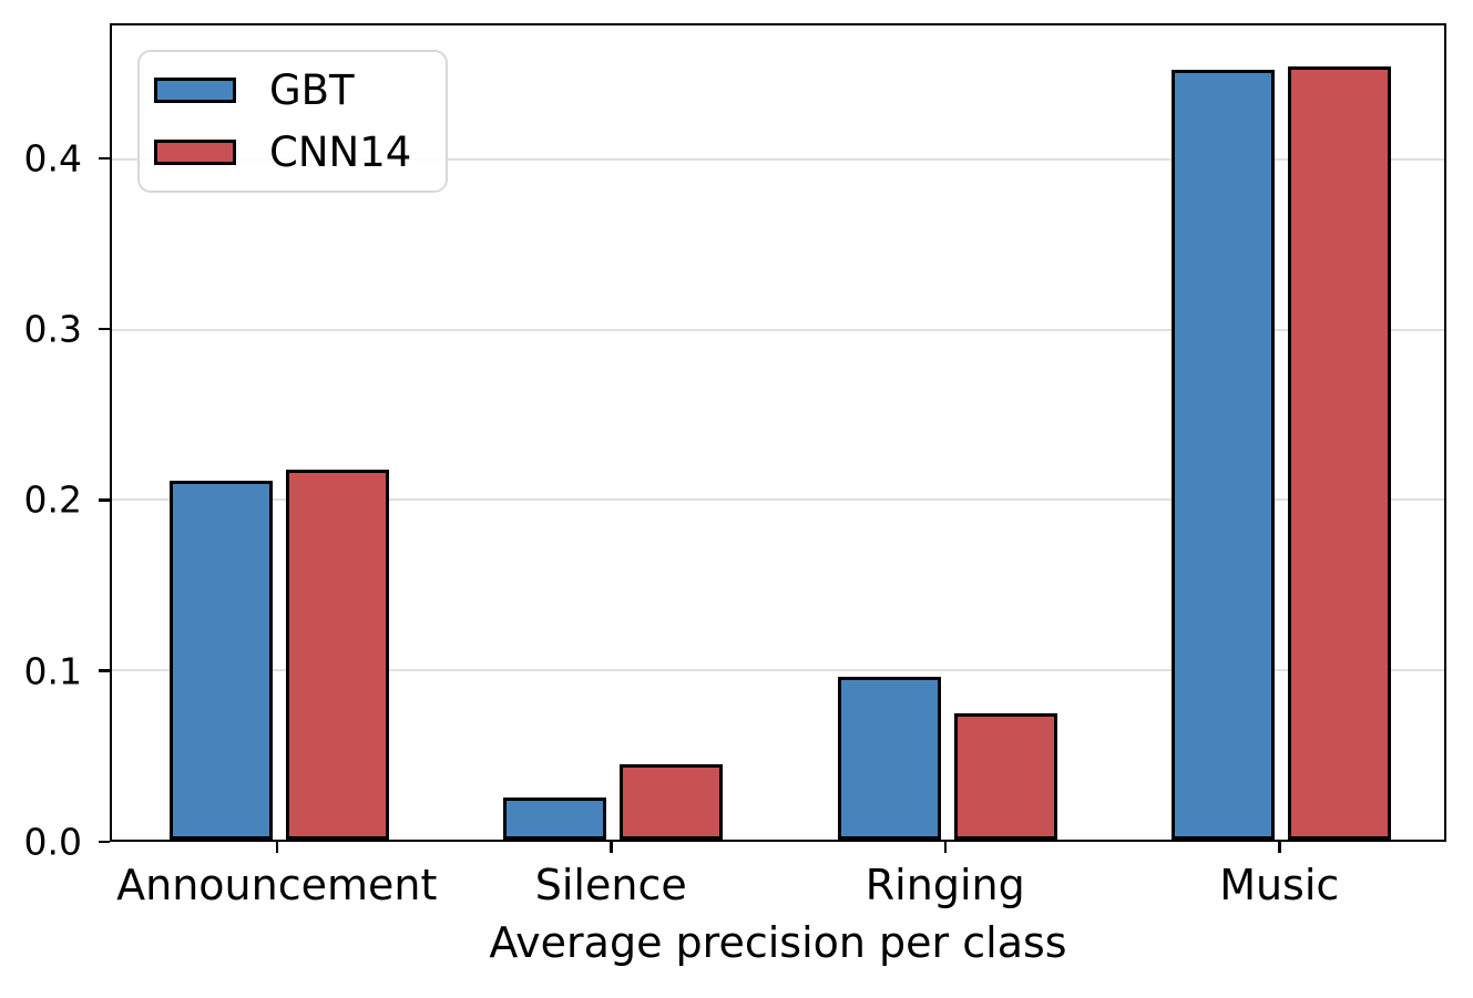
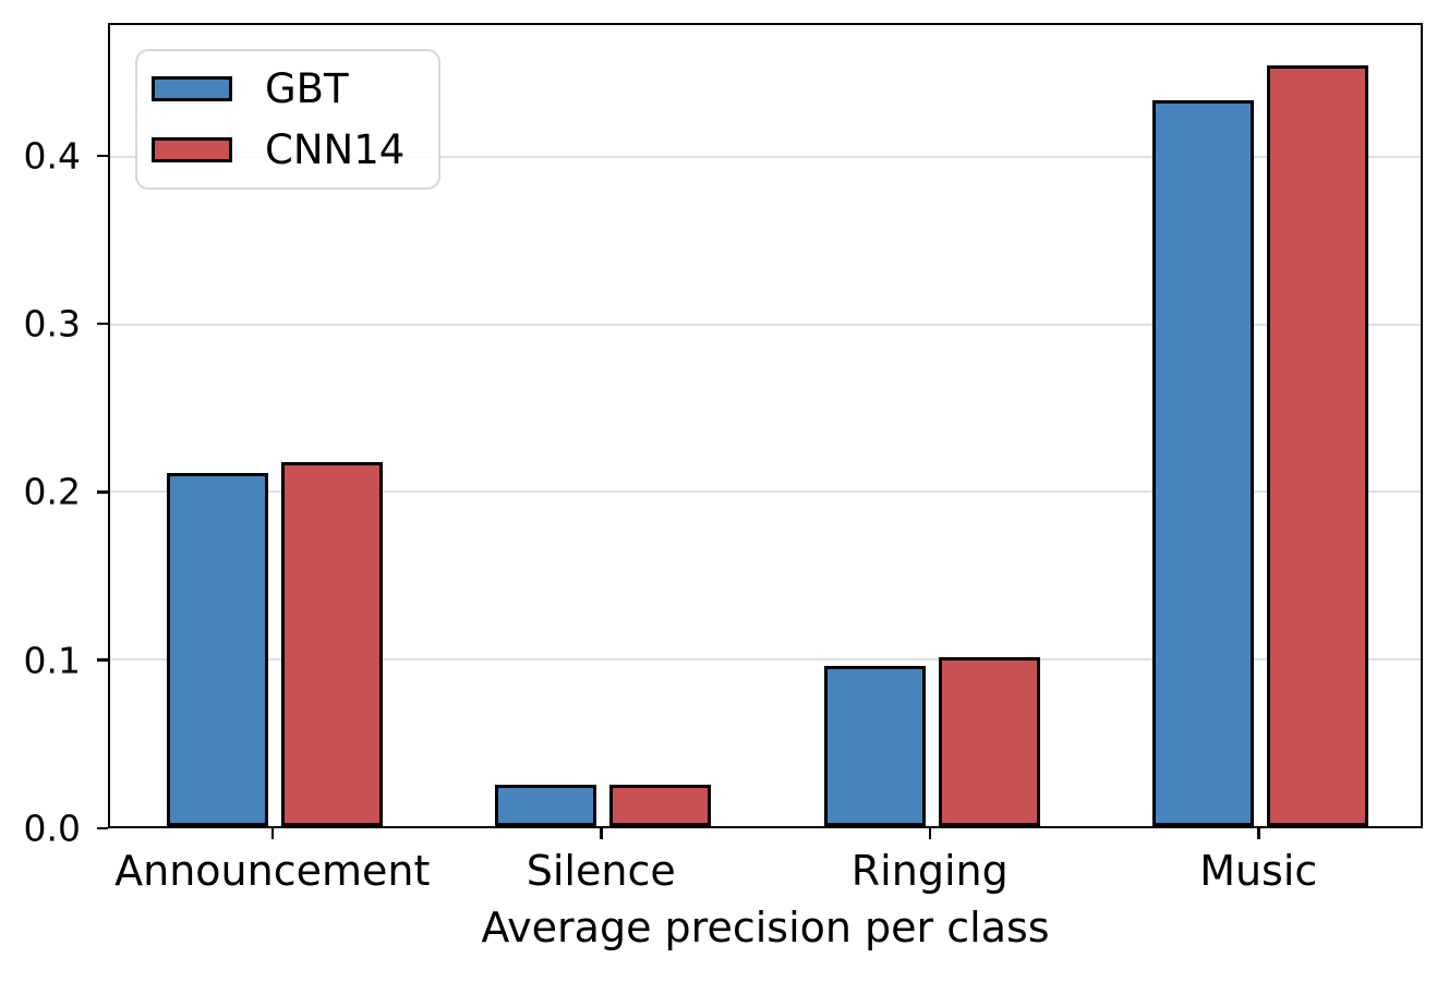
CNN14/Silence: 0.044 -> 0.025
CNN14/Ringing: 0.074 -> 0.101
GBT/Music: 0.453 -> 0.434
